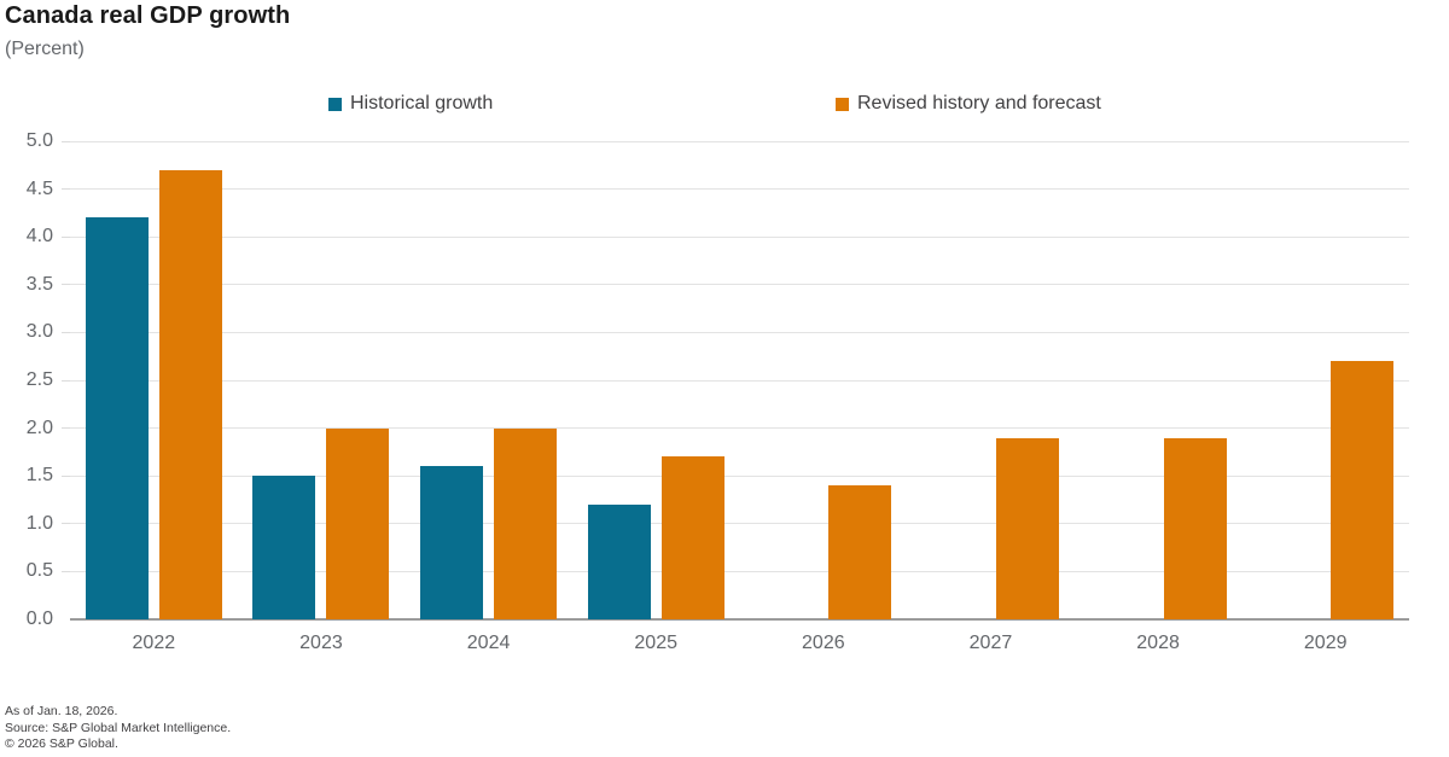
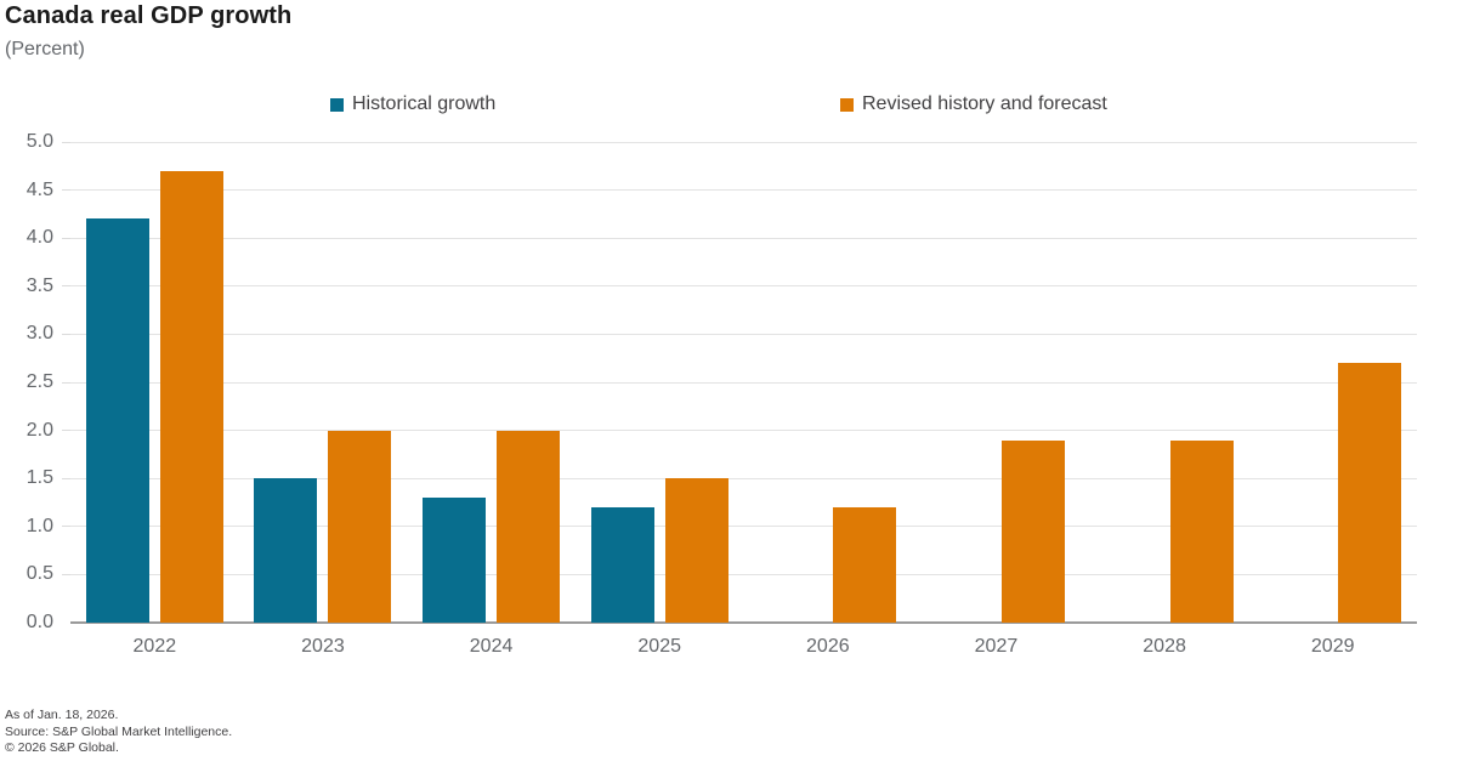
Historical growth/2024: 1.6 -> 1.3
Revised history and forecast/2025: 1.7 -> 1.5
Revised history and forecast/2026: 1.4 -> 1.2
